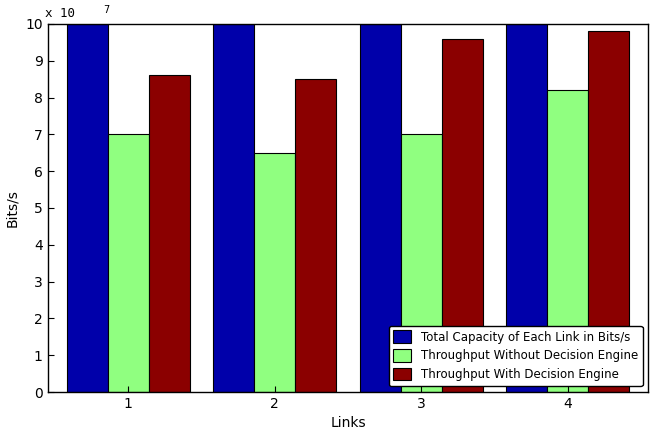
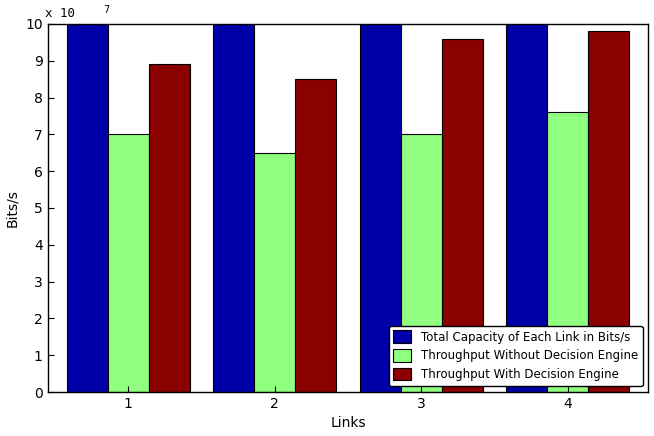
Throughput With Decision Engine/1: 8.6 -> 8.9
Throughput Without Decision Engine/4: 8.2 -> 7.6
